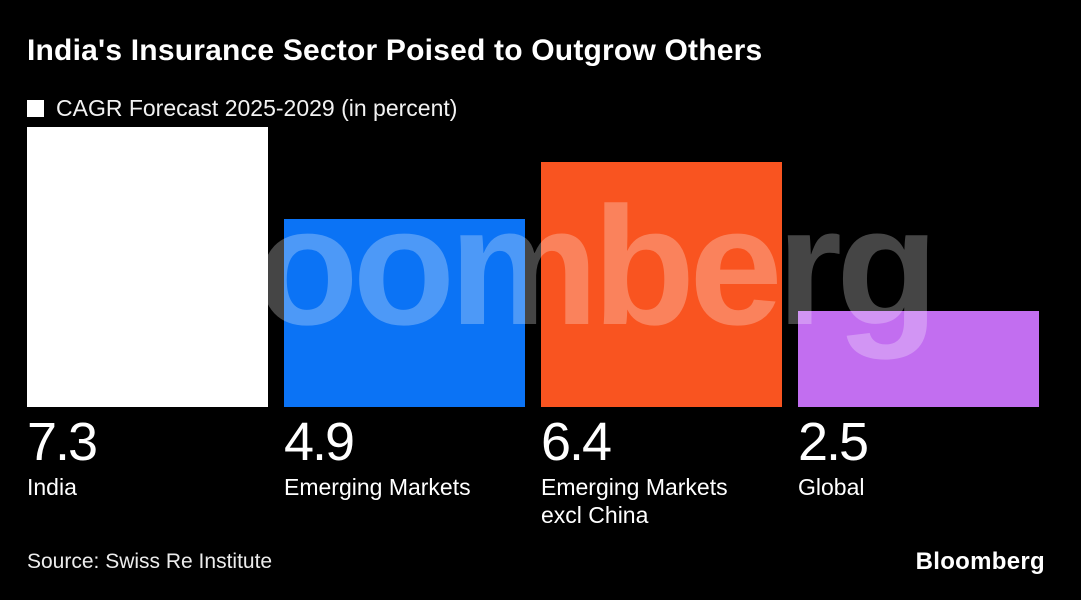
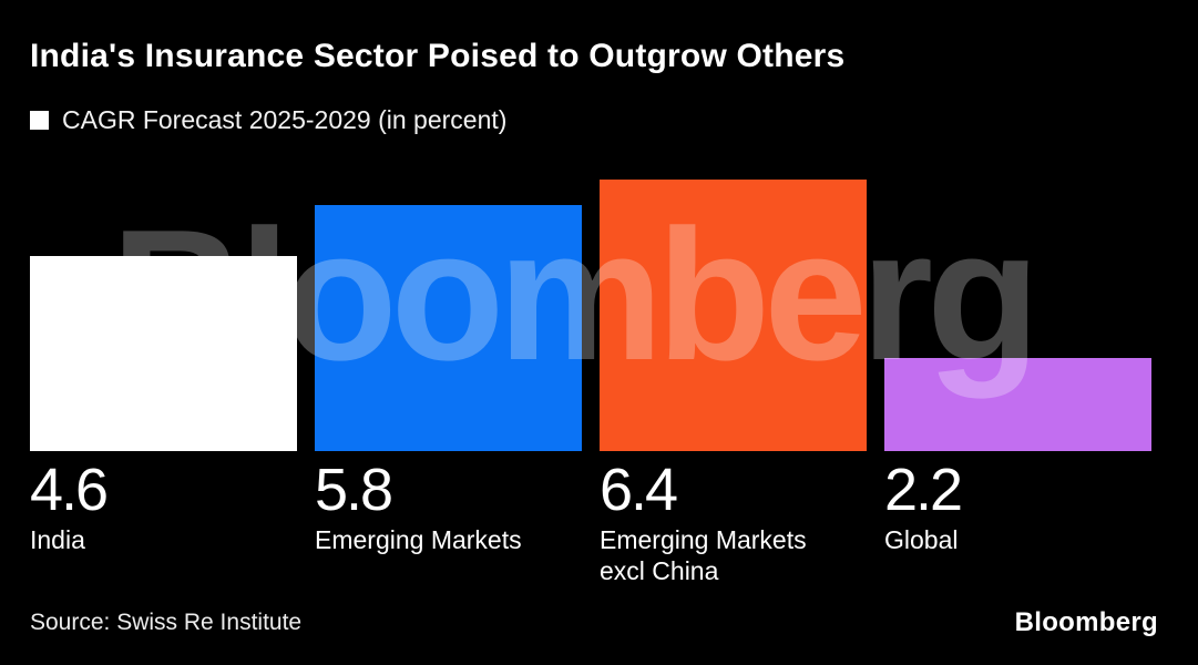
India: 7.3 -> 4.6
Emerging Markets: 4.9 -> 5.8
Global: 2.5 -> 2.2
